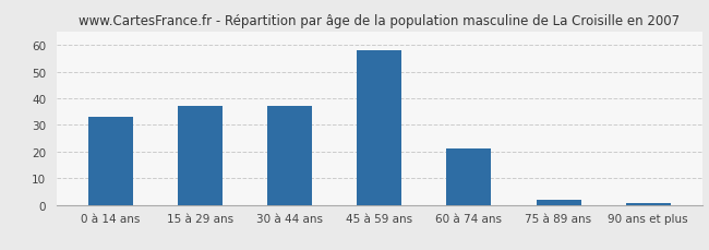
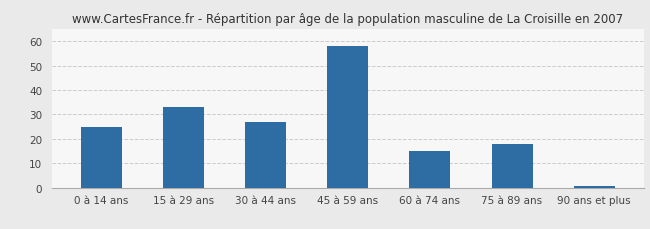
0 à 14 ans: 33.0 -> 25.0
15 à 29 ans: 37.0 -> 33.0
30 à 44 ans: 37.0 -> 27.0
60 à 74 ans: 21.0 -> 15.0
75 à 89 ans: 2.0 -> 18.0
